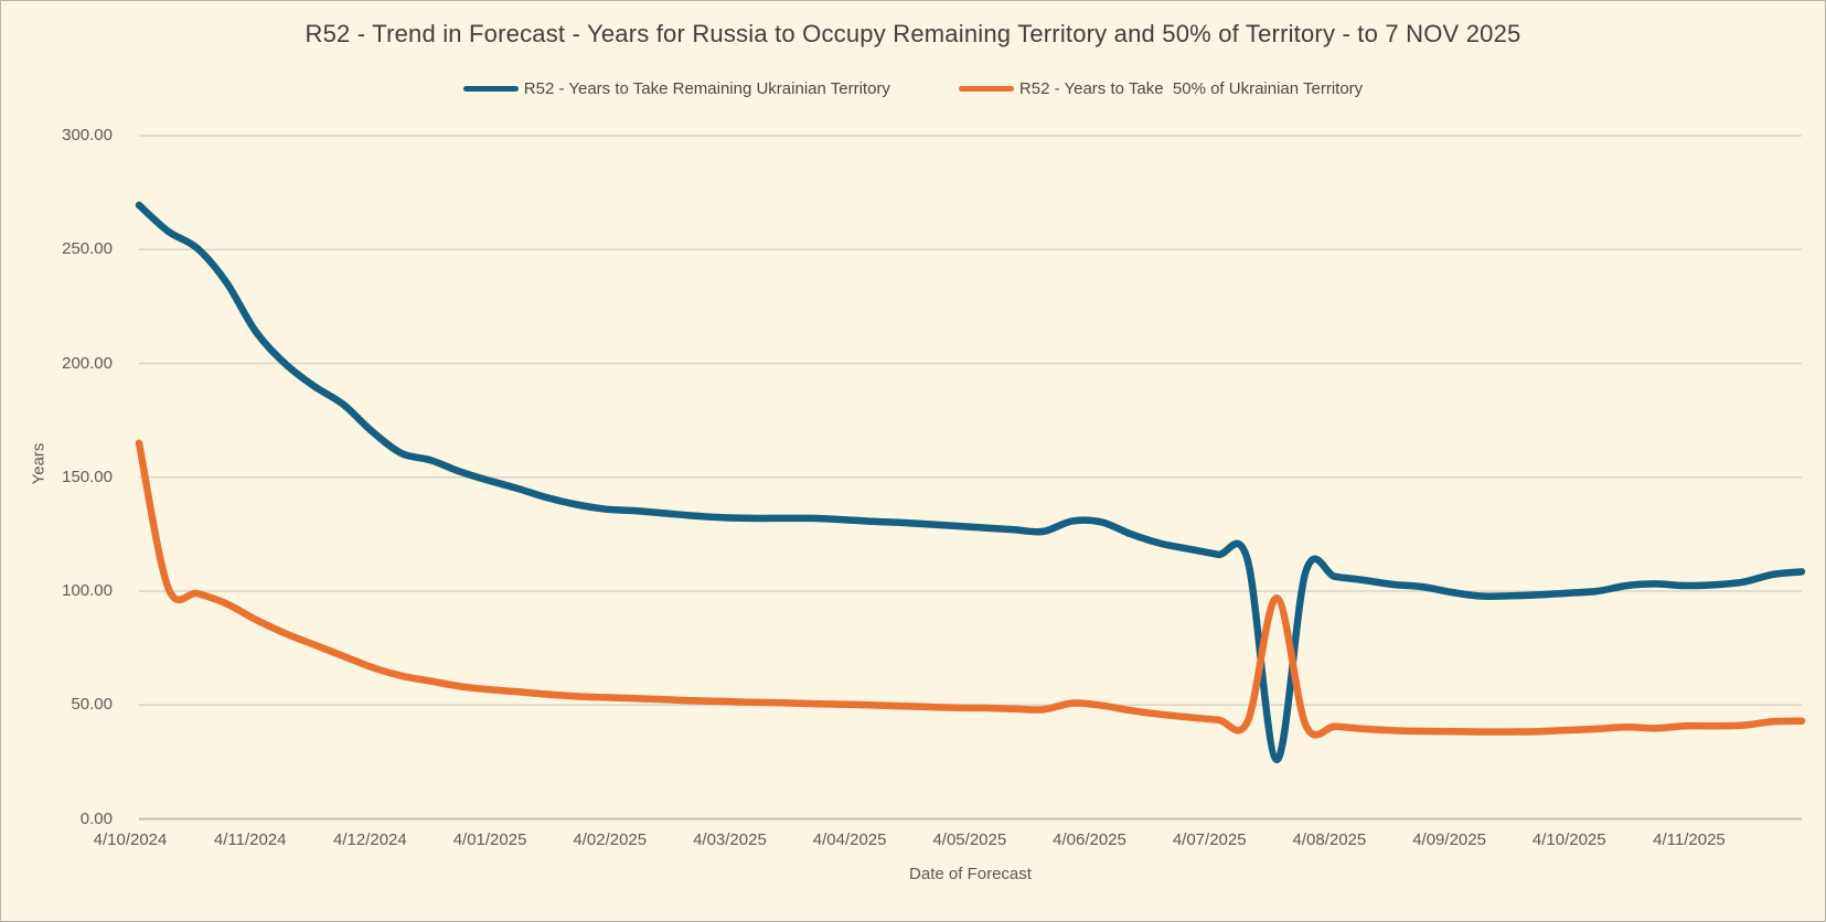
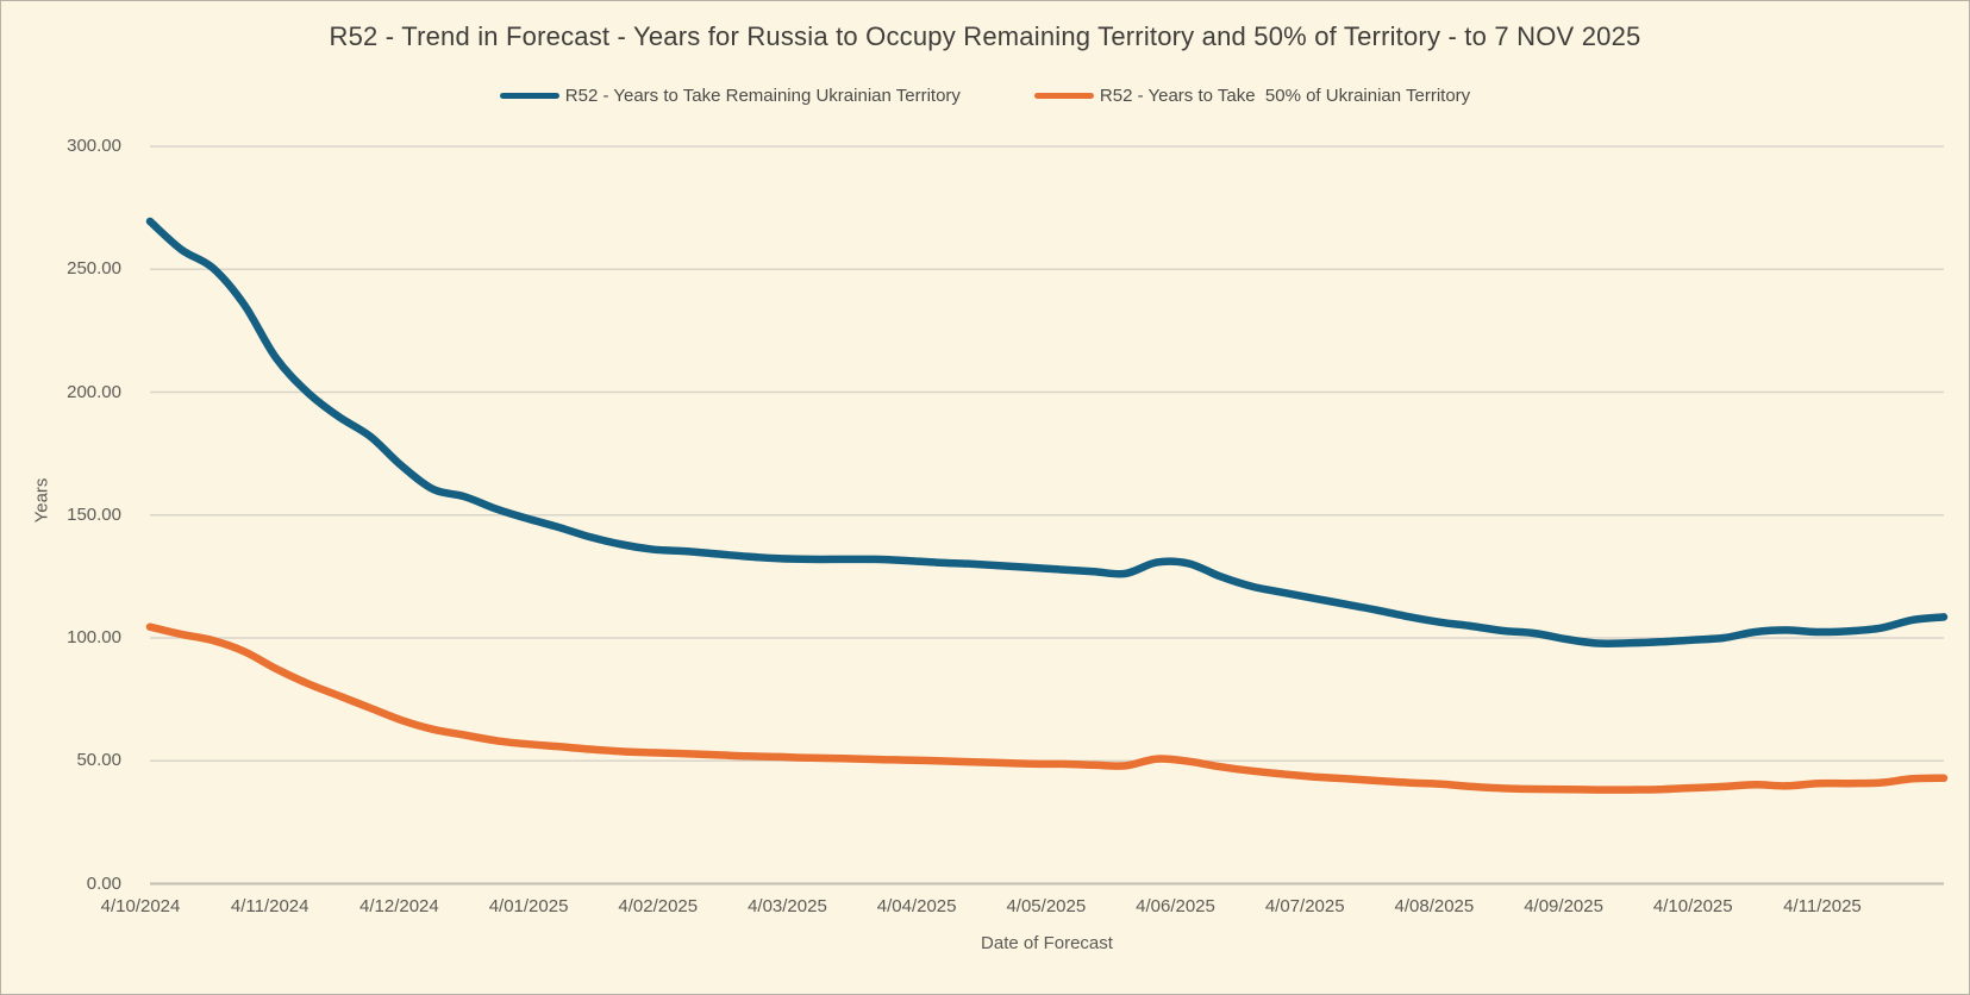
R52 - Years to Take 50% of Ukrainian Territory/4/10/2024: 165 -> 104
R52 - Years to Take Remaining Ukrainian Territory/4/07/2025: 26 -> 111
R52 - Years to Take 50% of Ukrainian Territory/4/07/2025: 97 -> 42
